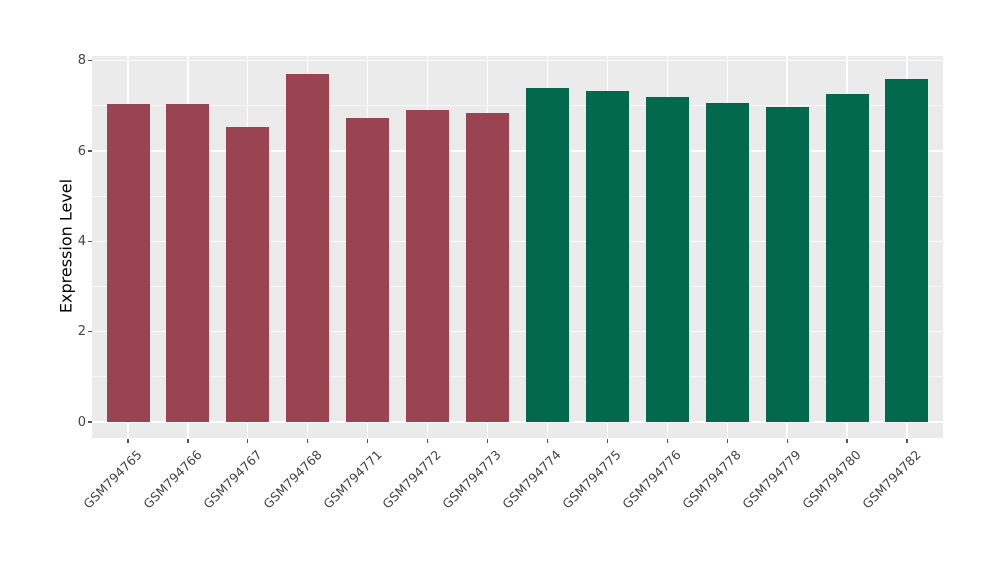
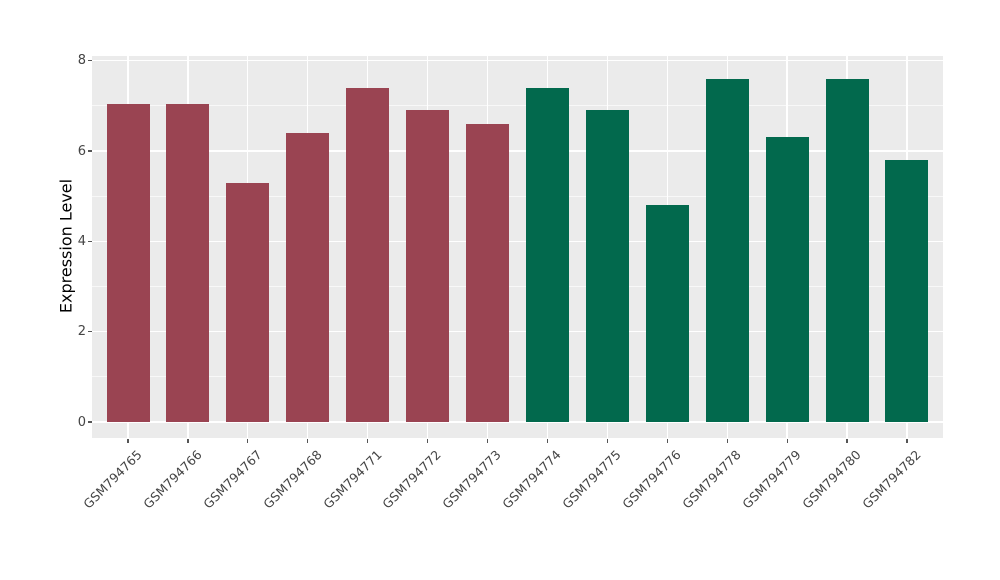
GSM794767: 6.5 -> 5.3
GSM794768: 7.7 -> 6.4
GSM794771: 6.7 -> 7.4
GSM794773: 6.8 -> 6.6
GSM794775: 7.3 -> 6.9
GSM794776: 7.2 -> 4.8
GSM794778: 7.1 -> 7.6
GSM794779: 7.0 -> 6.3
GSM794780: 7.3 -> 7.6
GSM794782: 7.6 -> 5.8
